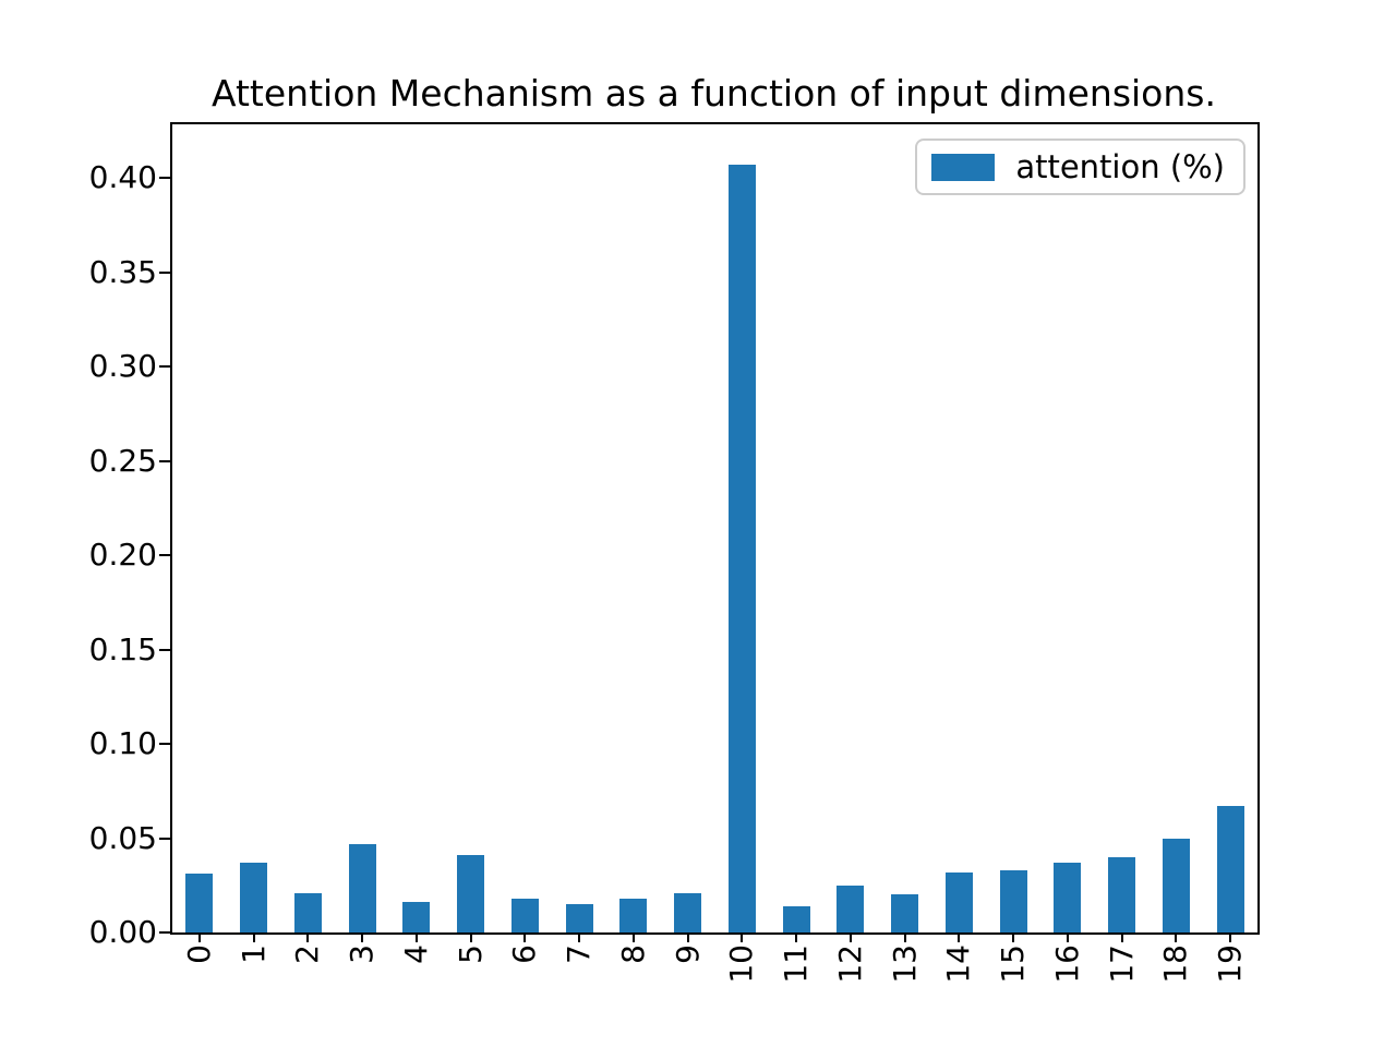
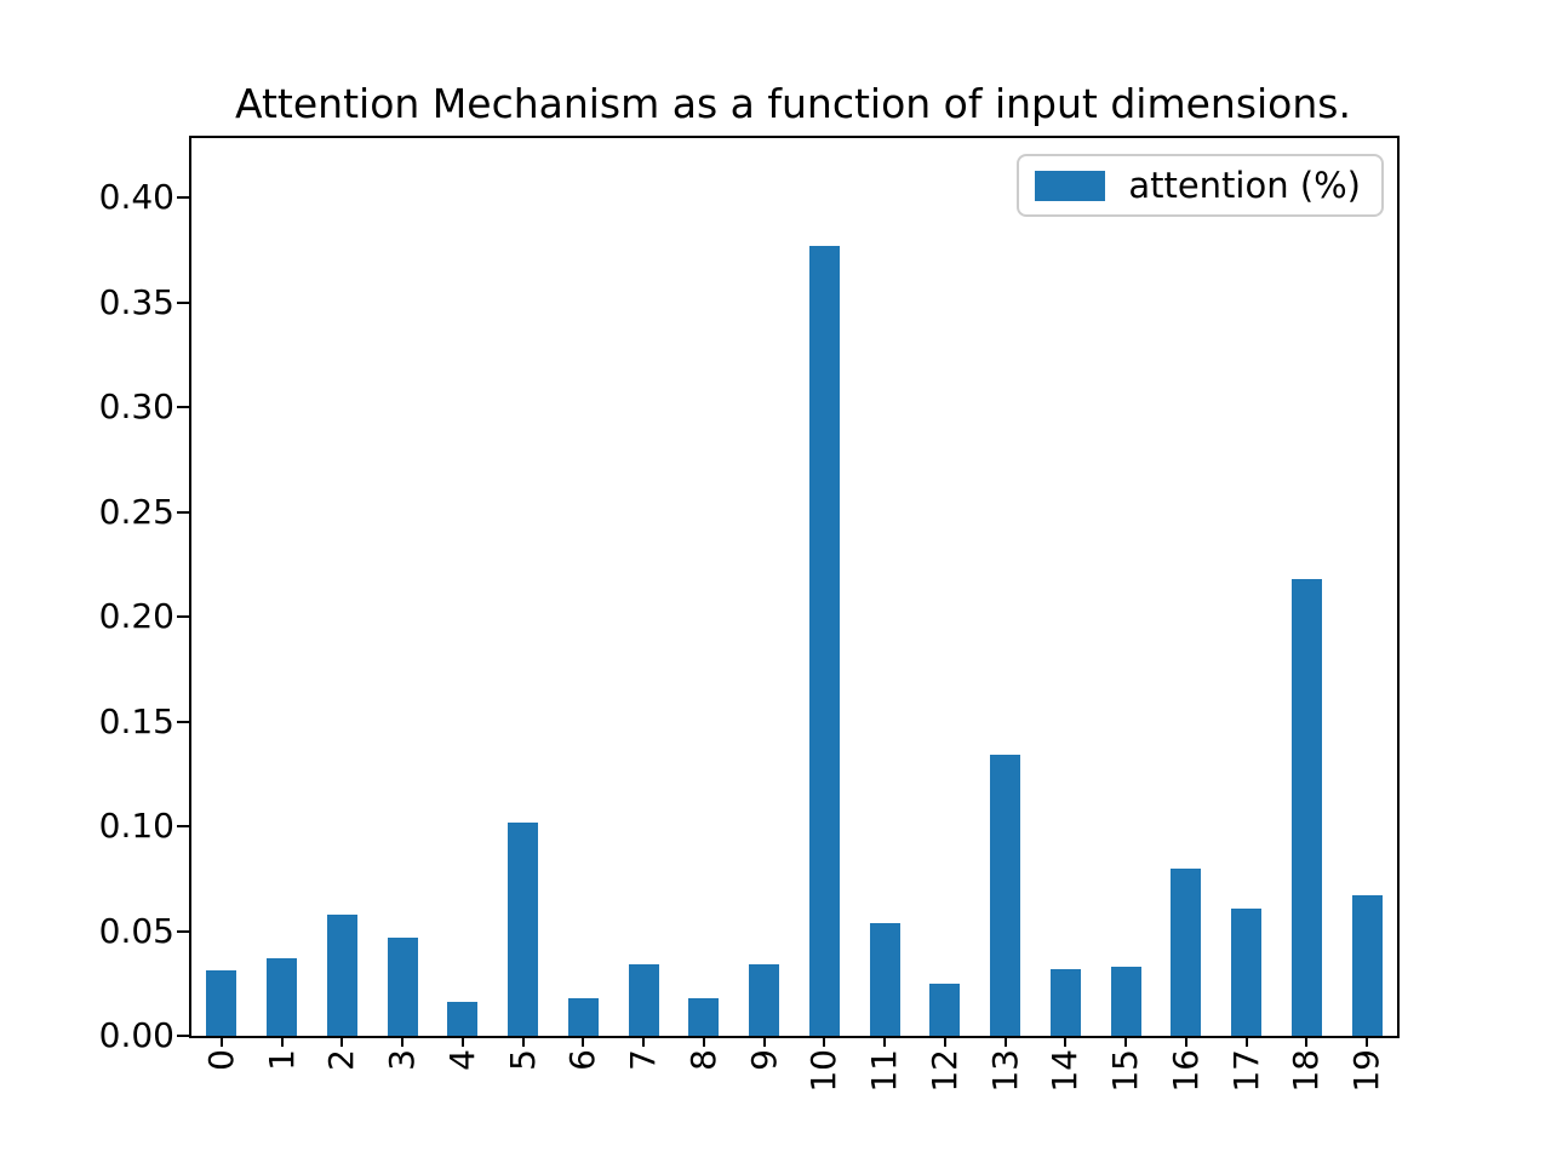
2: 0.021 -> 0.058
5: 0.041 -> 0.102
7: 0.015 -> 0.034
9: 0.021 -> 0.034
10: 0.407 -> 0.377
11: 0.014 -> 0.054
13: 0.020 -> 0.134
16: 0.037 -> 0.080
17: 0.040 -> 0.061
18: 0.050 -> 0.218
